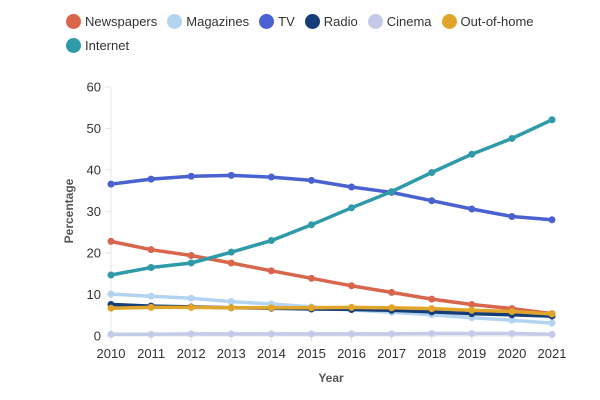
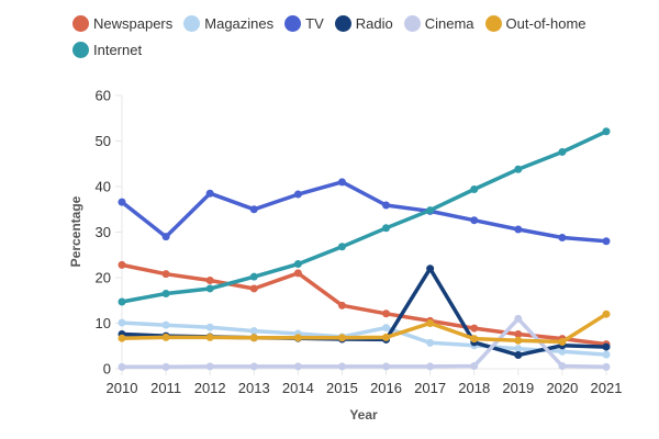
TV/2011: 38 -> 29
TV/2013: 39 -> 35
Newspapers/2014: 16 -> 21
TV/2015: 38 -> 41
Magazines/2016: 6 -> 9
Radio/2017: 6 -> 22
Out-of-home/2017: 7 -> 10
Radio/2019: 5 -> 3
Cinema/2019: 1 -> 11
Out-of-home/2021: 5 -> 12
